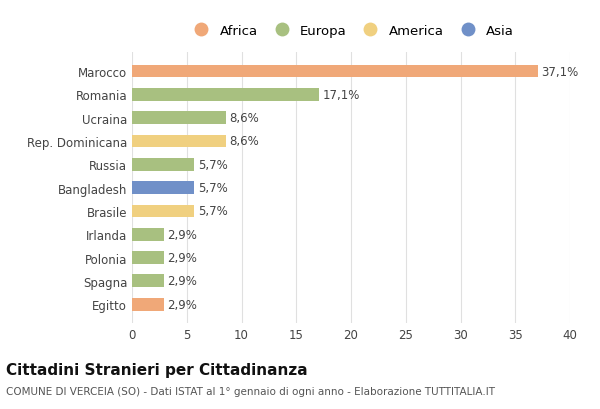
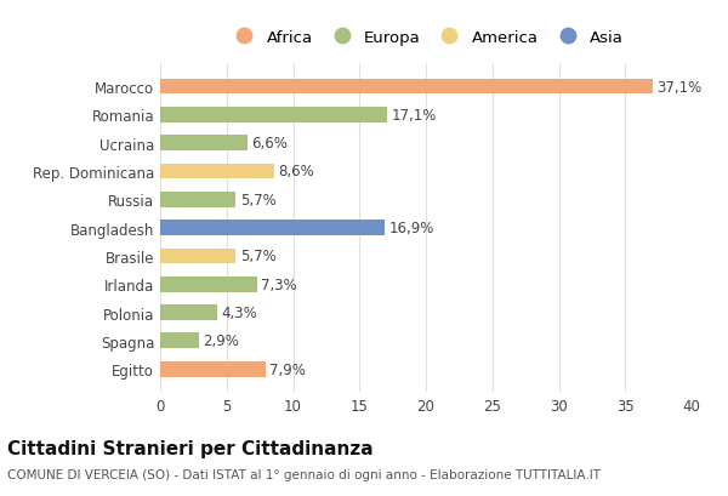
Ucraina: 8,6% -> 6,6%
Bangladesh: 5,7% -> 16,9%
Irlanda: 2,9% -> 7,3%
Polonia: 2,9% -> 4,3%
Egitto: 2,9% -> 7,9%
